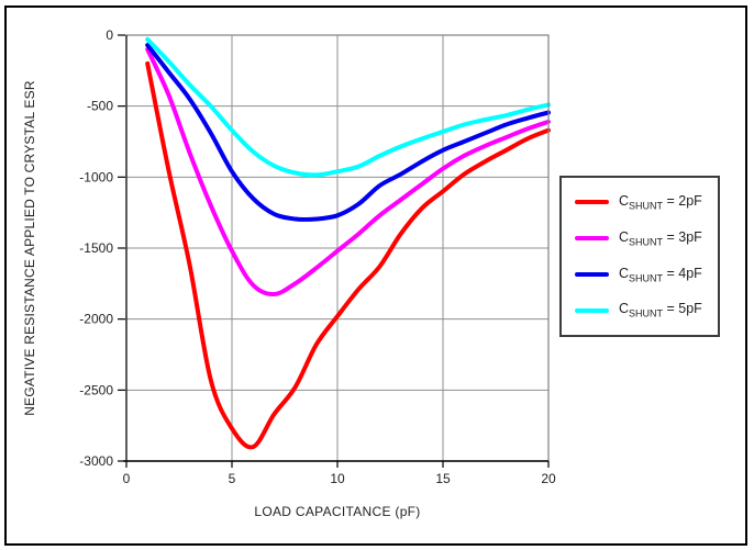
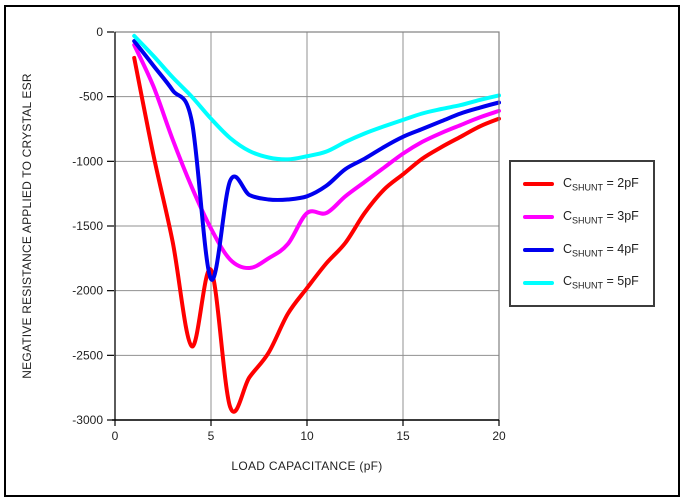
CSHUNT = 2pF/5: -2770 -> -1840
CSHUNT = 4pF/5: -960 -> -1910
CSHUNT = 3pF/10: -1520 -> -1400
